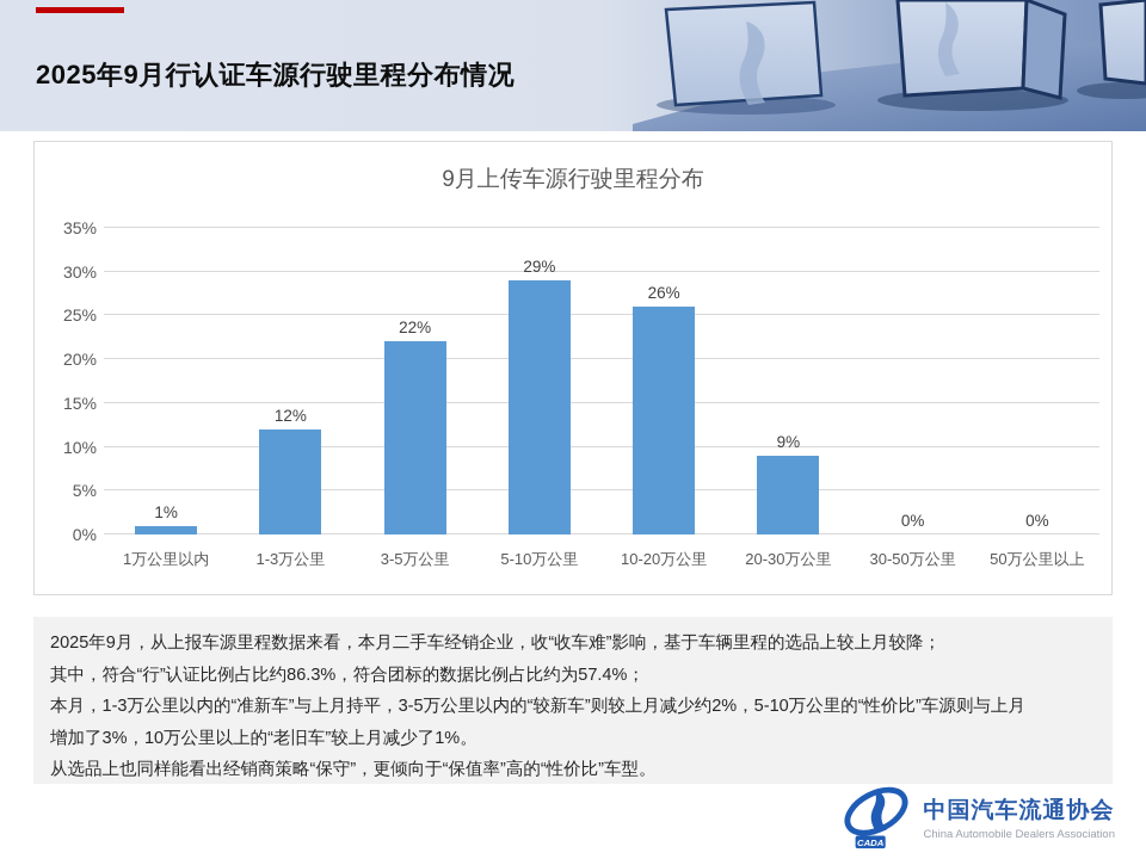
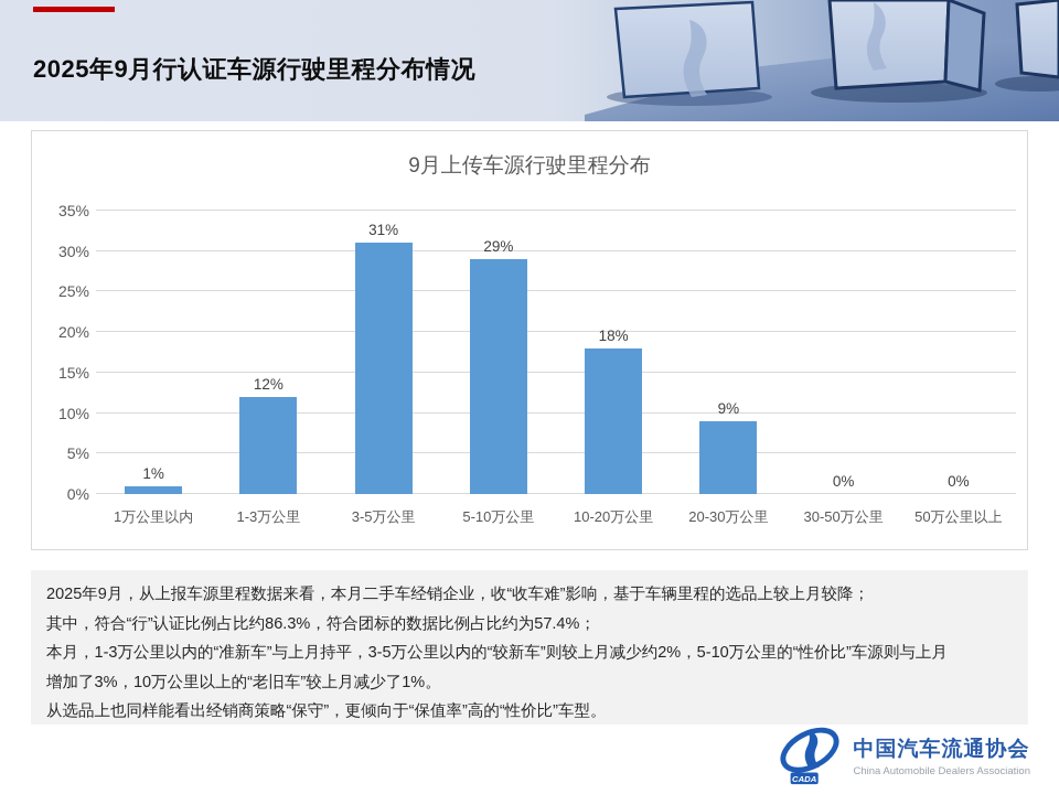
3-5万公里: 22% -> 31%
10-20万公里: 26% -> 18%
